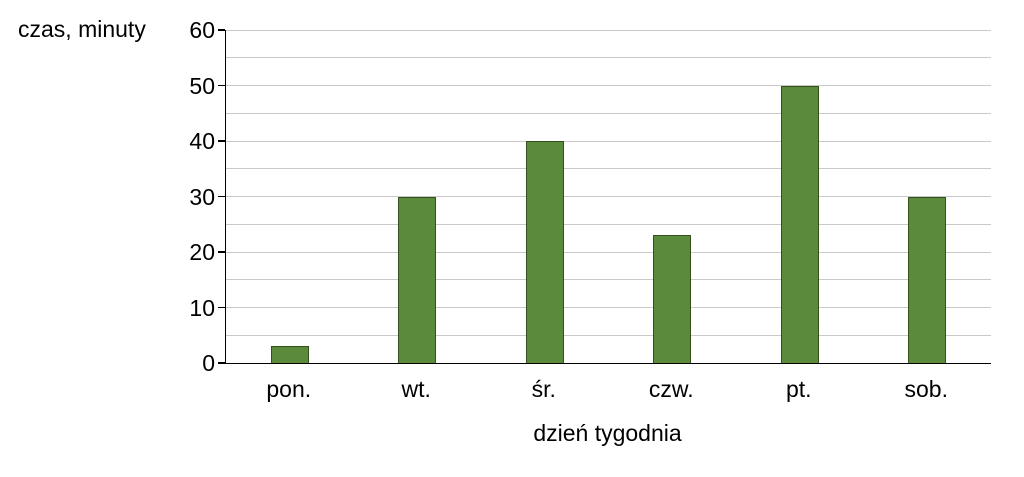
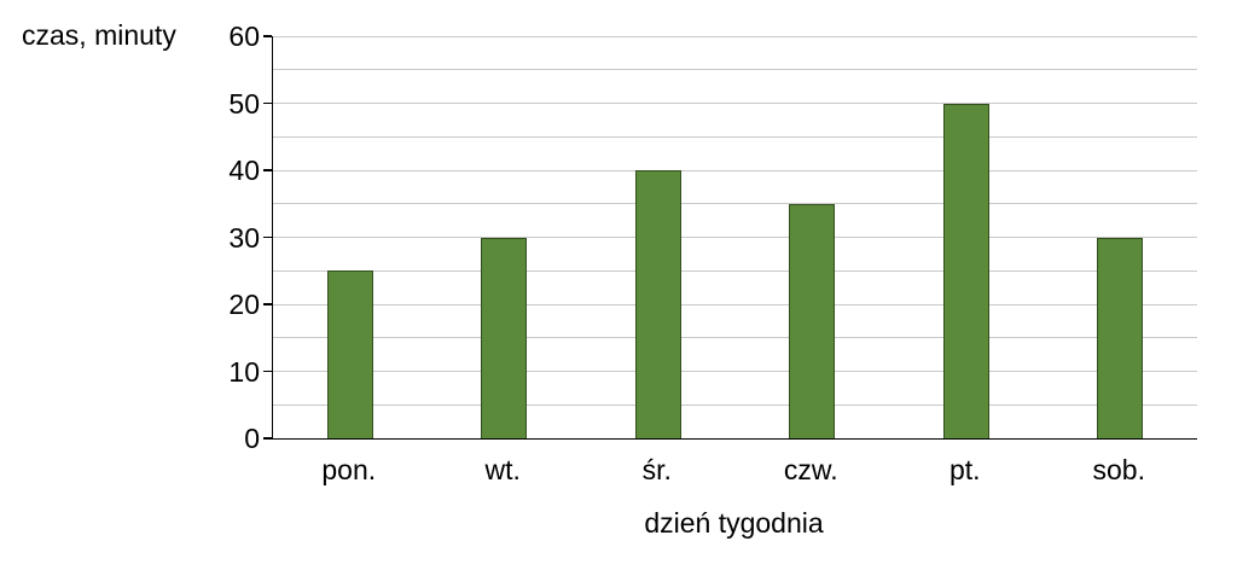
pon.: 3 -> 25
czw.: 23 -> 35
